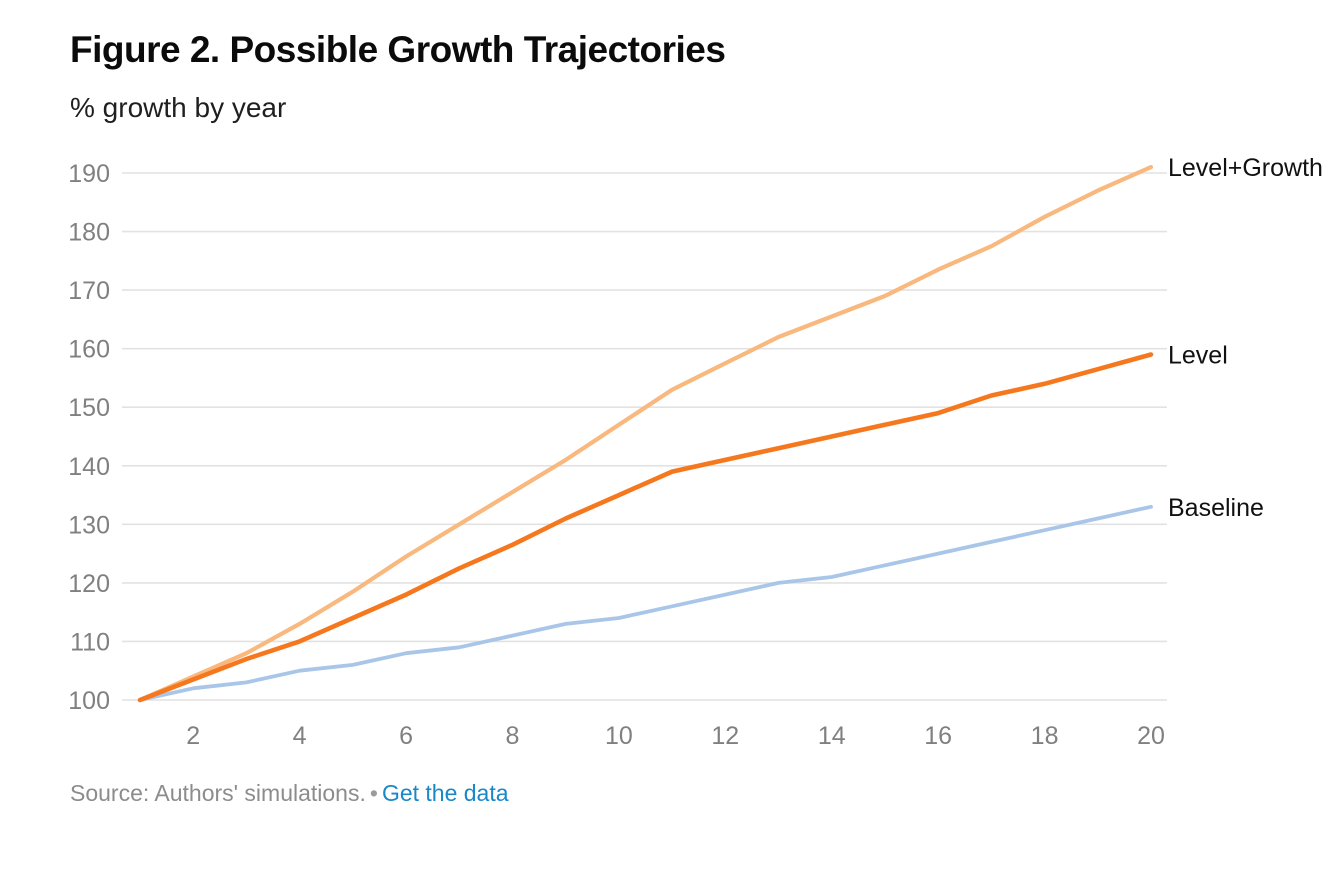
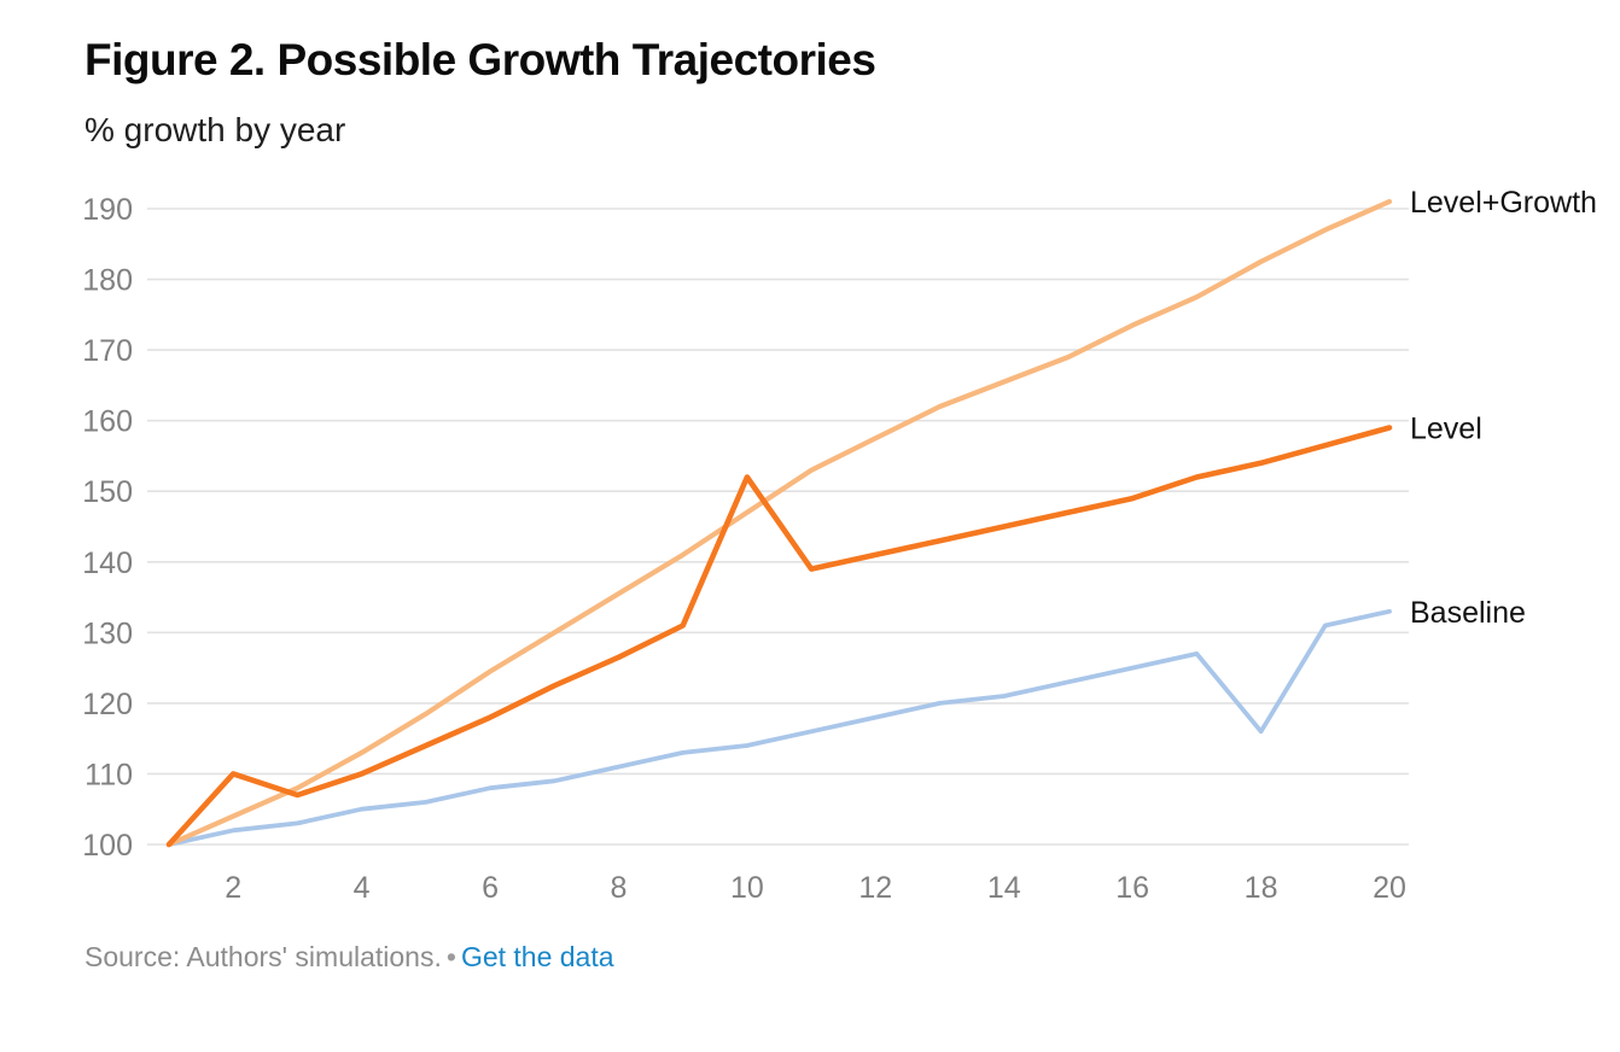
Level/2: 104 -> 110
Level/10: 135 -> 152
Baseline/18: 129 -> 116
